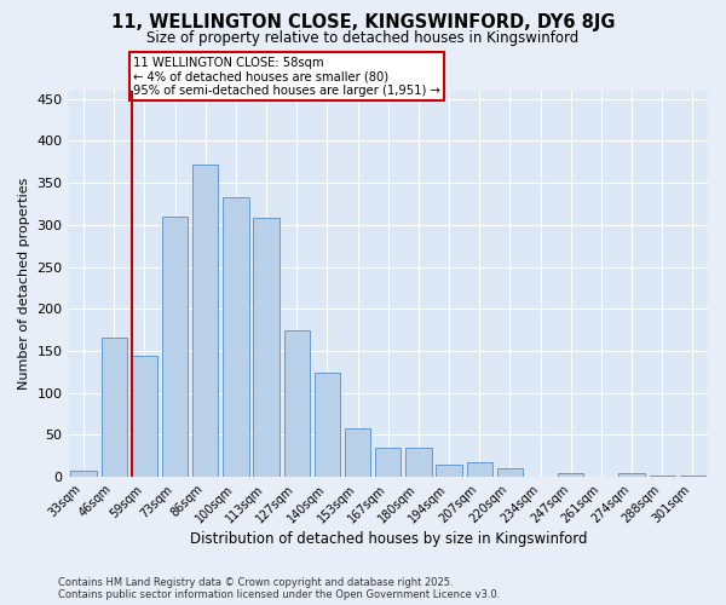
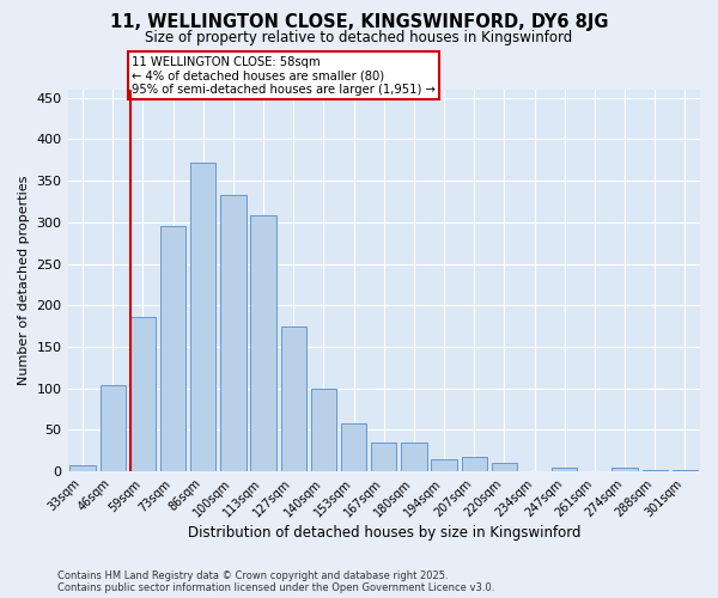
46sqm: 166 -> 104
59sqm: 144 -> 186
73sqm: 310 -> 295
140sqm: 124 -> 100
